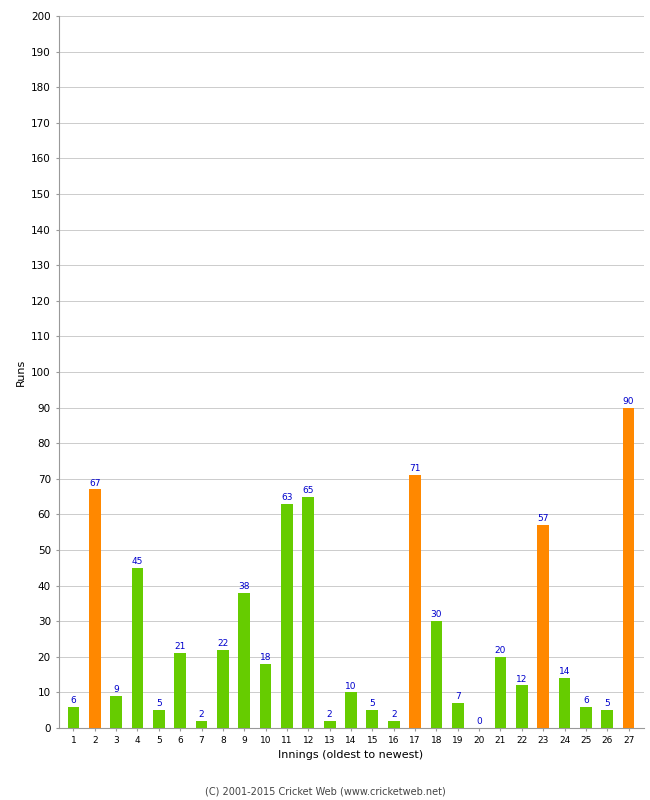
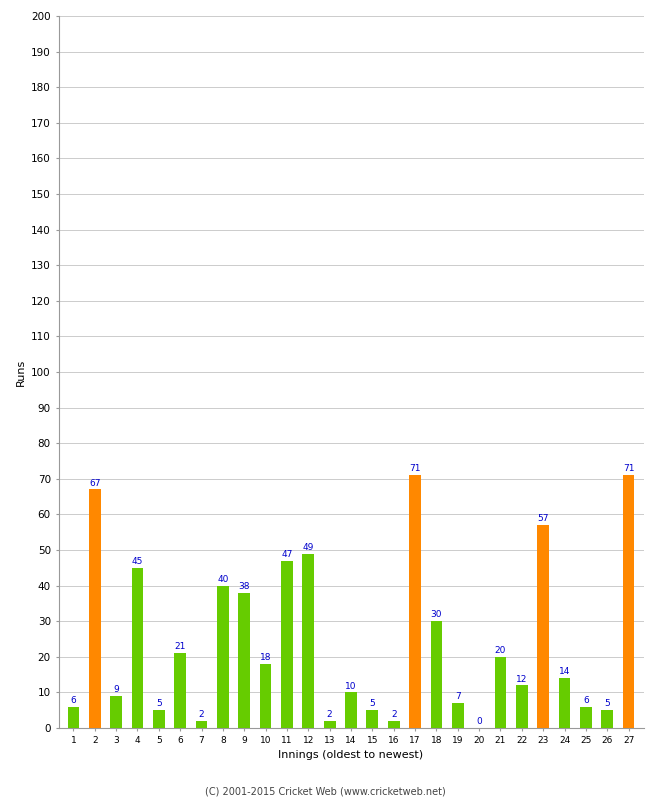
8: 22 -> 40
11: 63 -> 47
12: 65 -> 49
27: 90 -> 71
